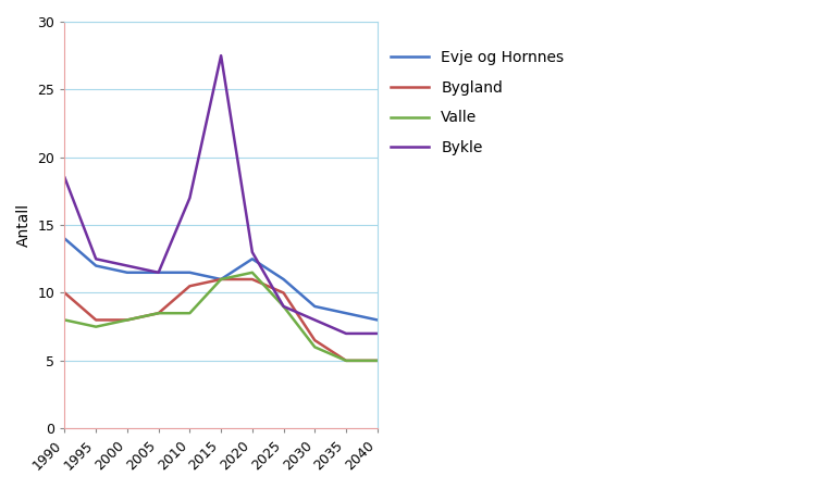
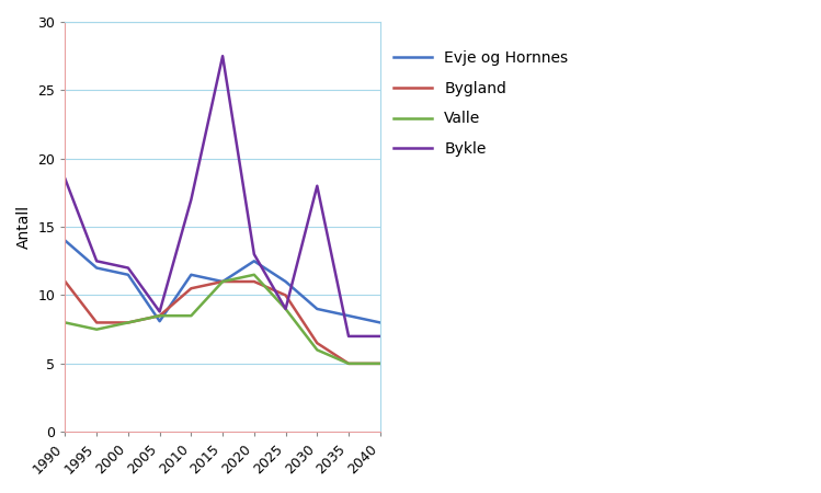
Bygland/1990: 10.0 -> 11.0
Evje og Hornnes/2005: 11.5 -> 8.1
Bykle/2005: 11.5 -> 8.8
Bykle/2030: 8.0 -> 18.0
